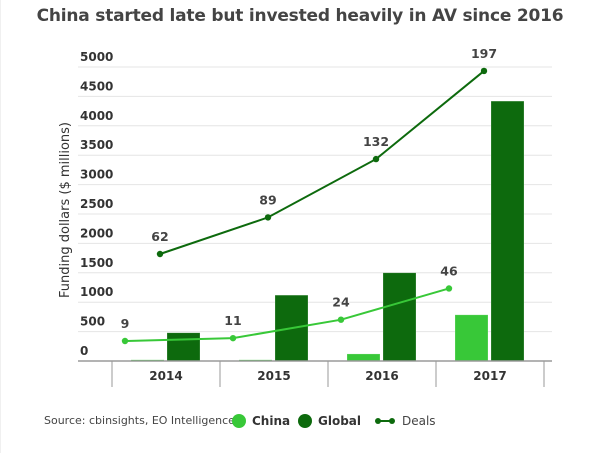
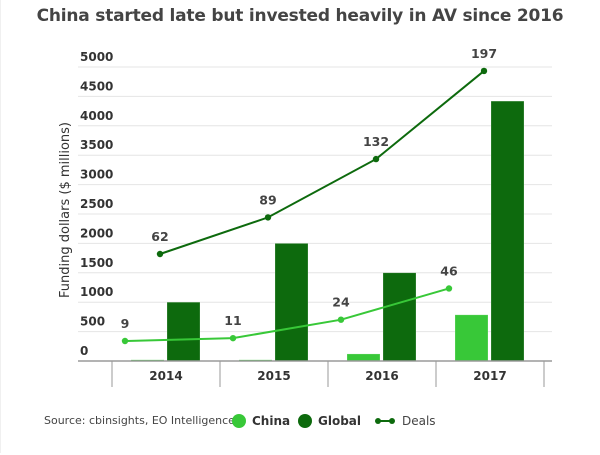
Global/2014: 500 -> 1000
Global/2015: 1100 -> 2000
